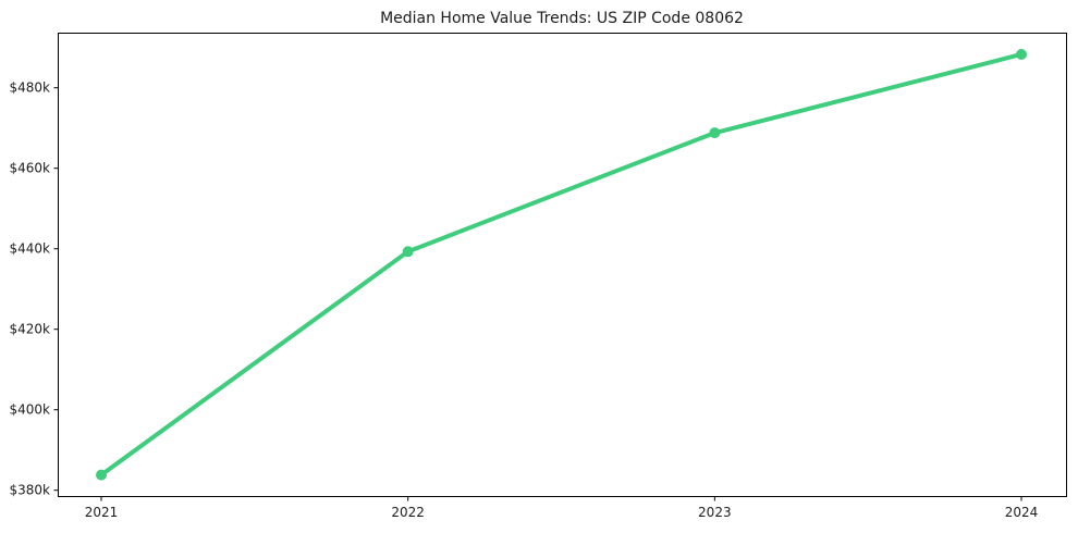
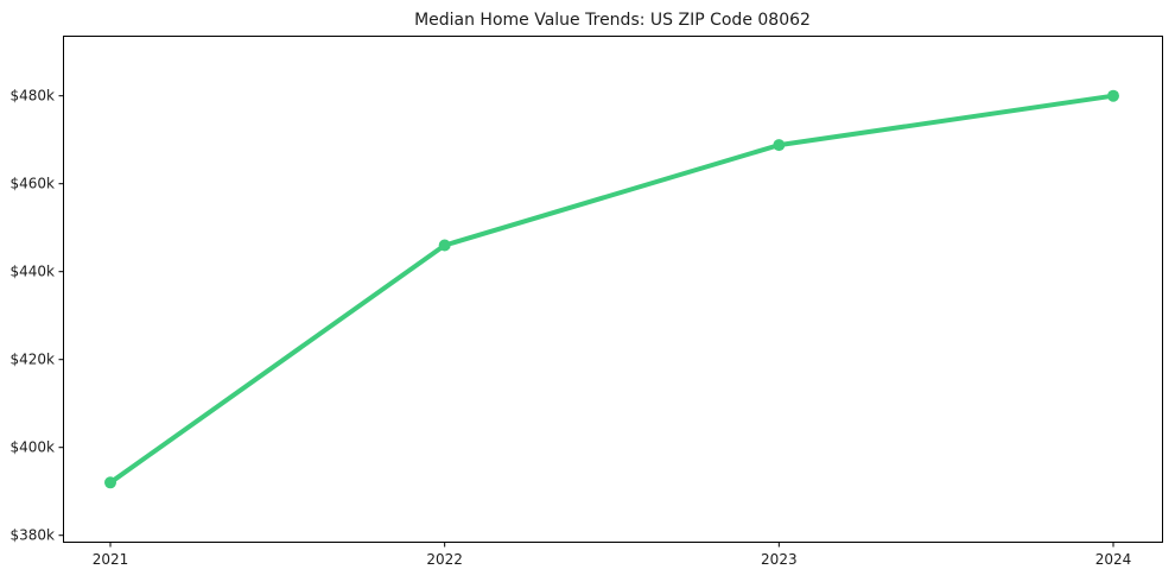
2021: $384k -> $392k
2022: $439k -> $446k
2024: $488k -> $480k
